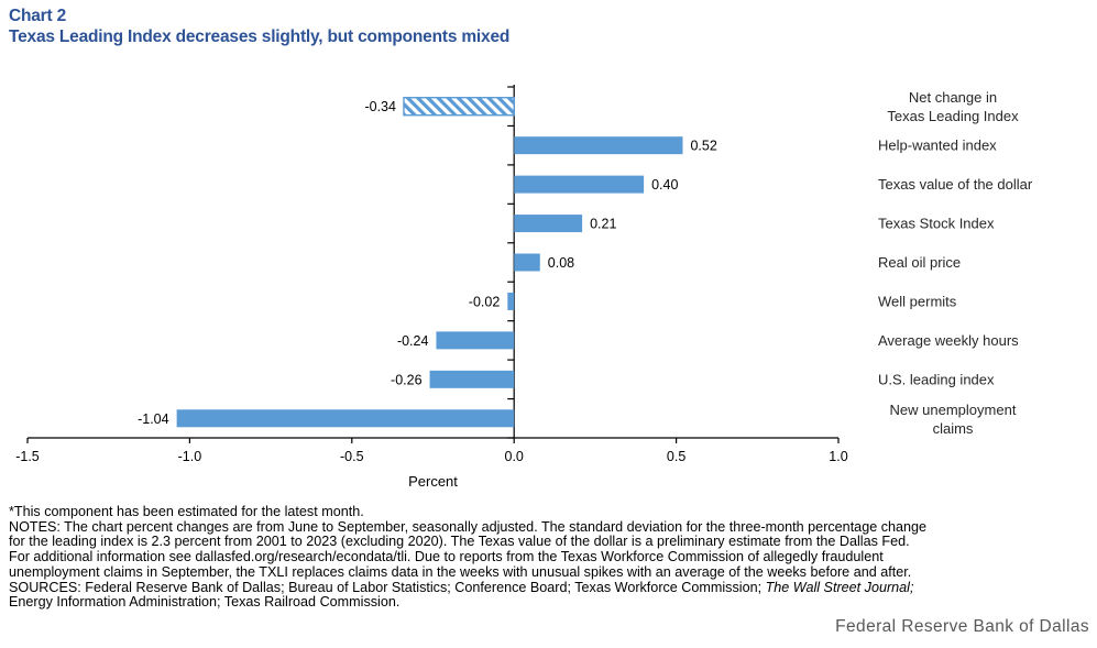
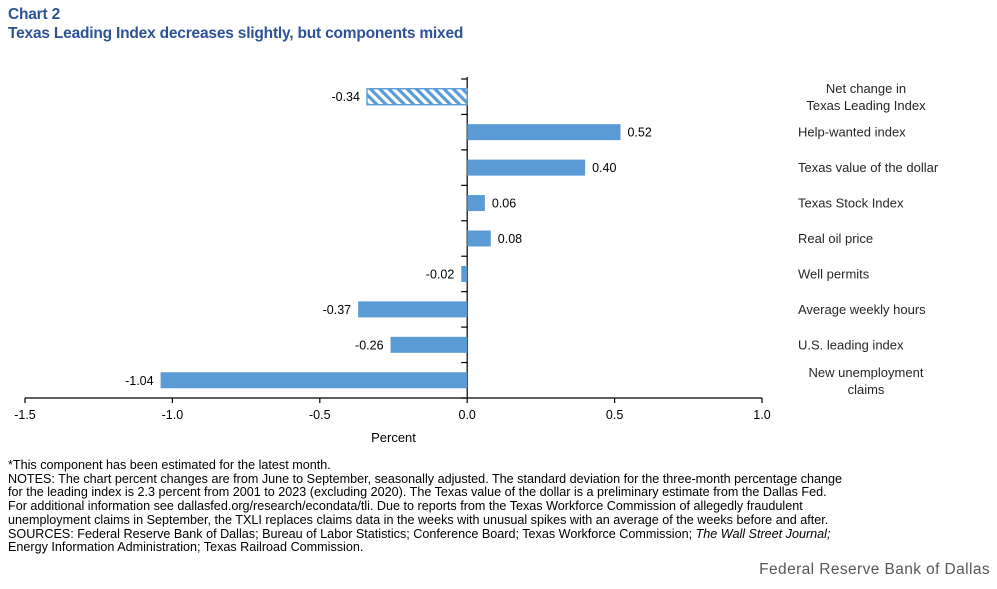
Texas Stock Index: 0.21 -> 0.06
Average weekly hours: -0.24 -> -0.37
